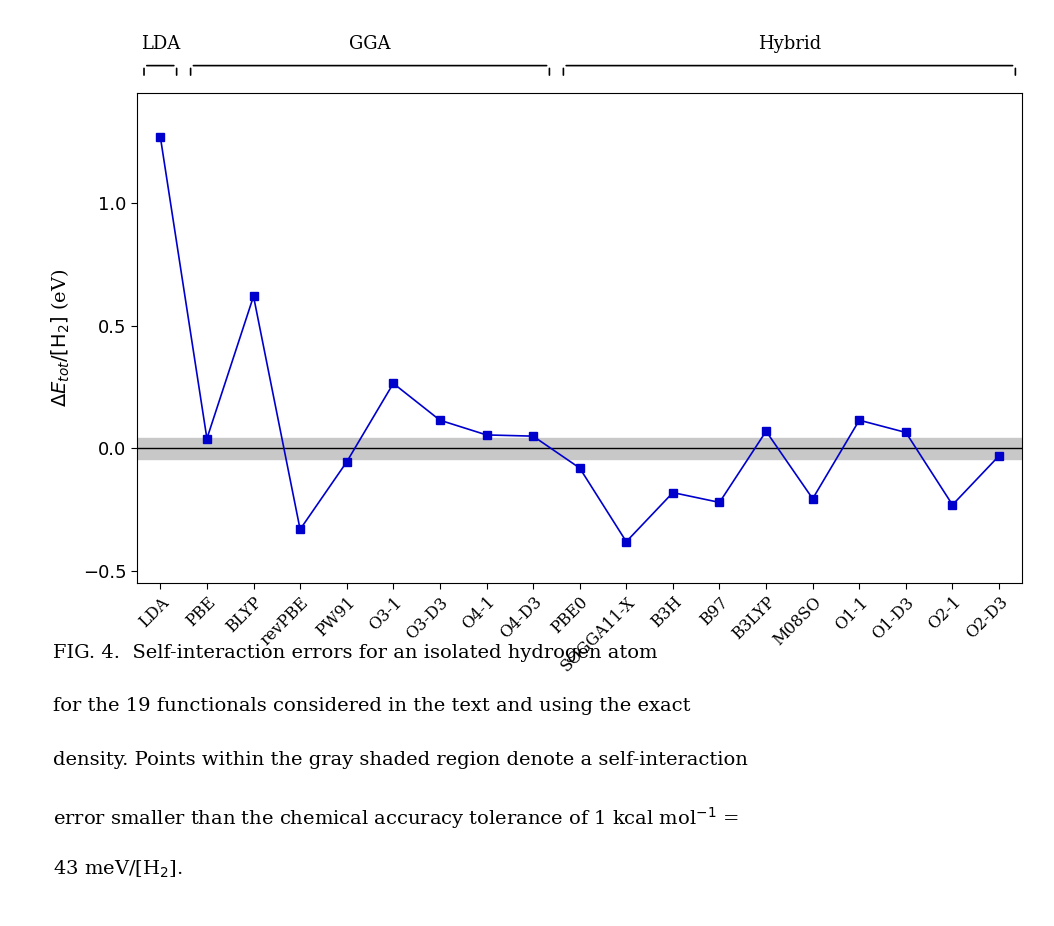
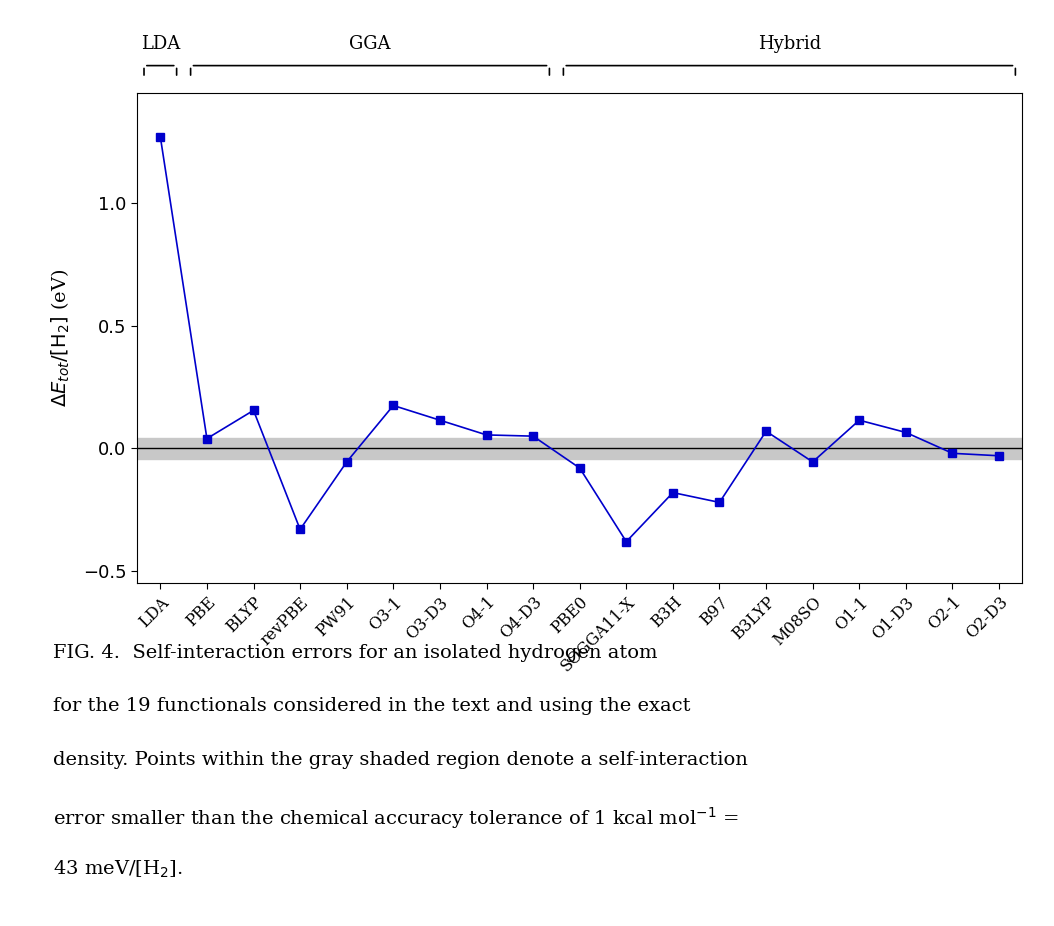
BLYP: 0.620 -> 0.155
O3-1: 0.265 -> 0.175
M08SO: -0.205 -> -0.055
O2-1: -0.230 -> -0.020
